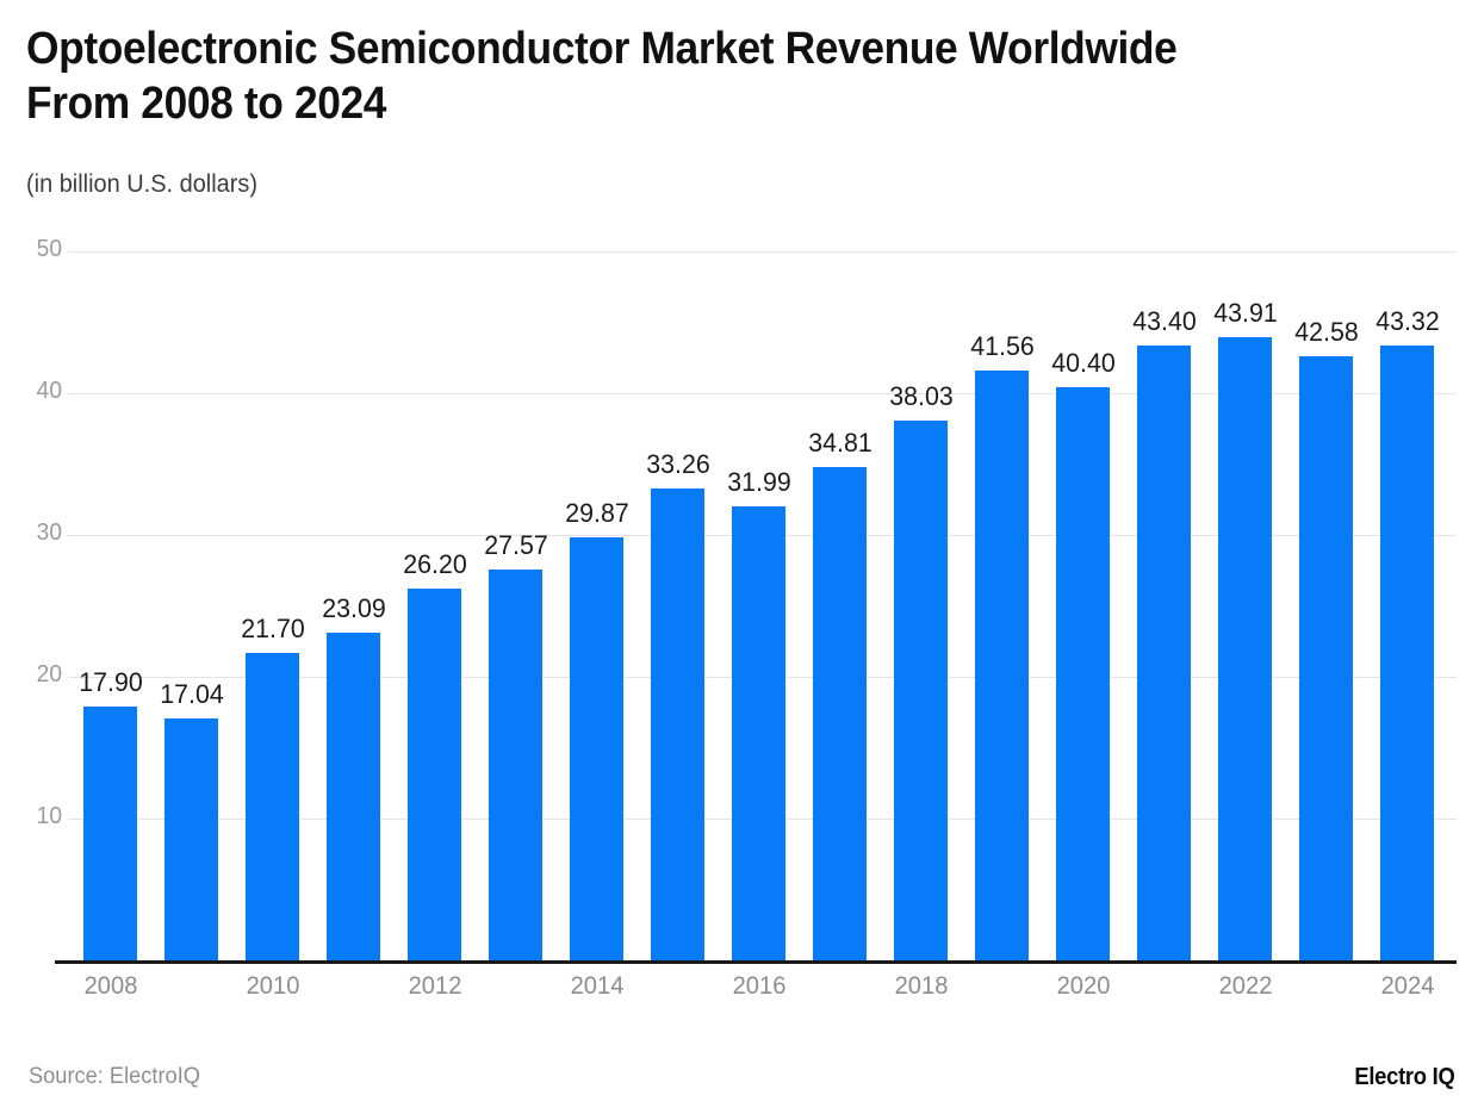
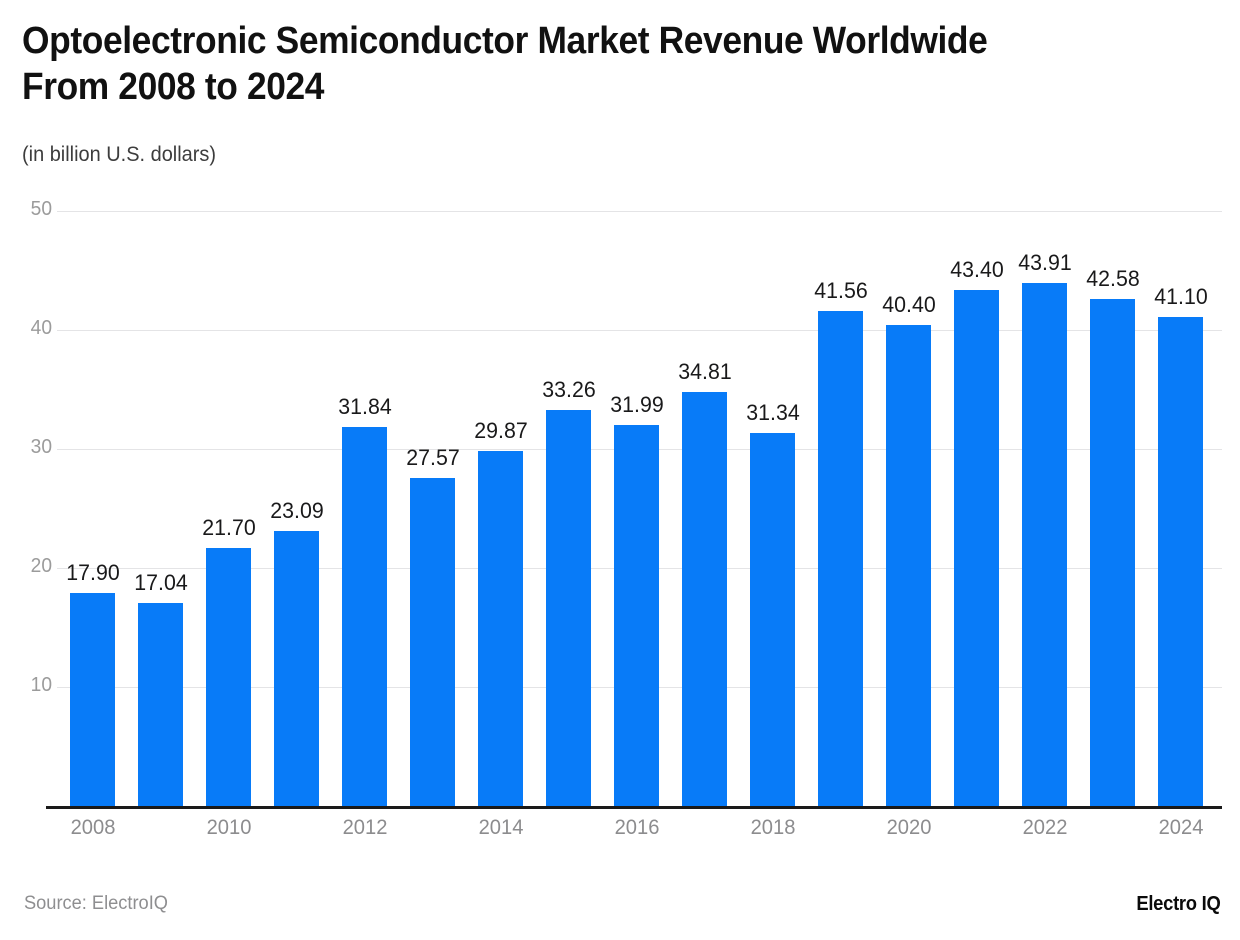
2012: 26.20 -> 31.84
2018: 38.03 -> 31.34
2024: 43.32 -> 41.10
